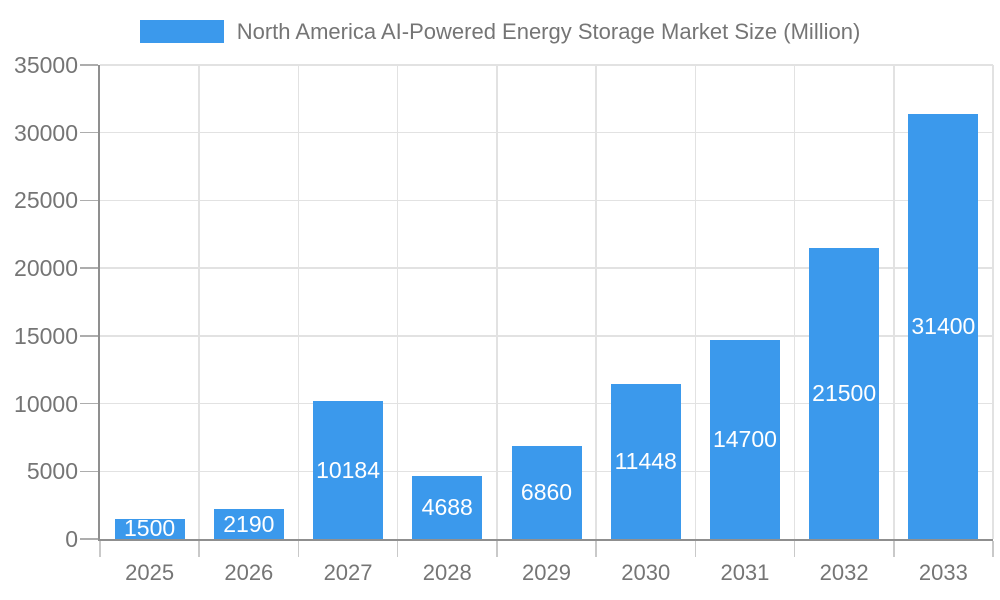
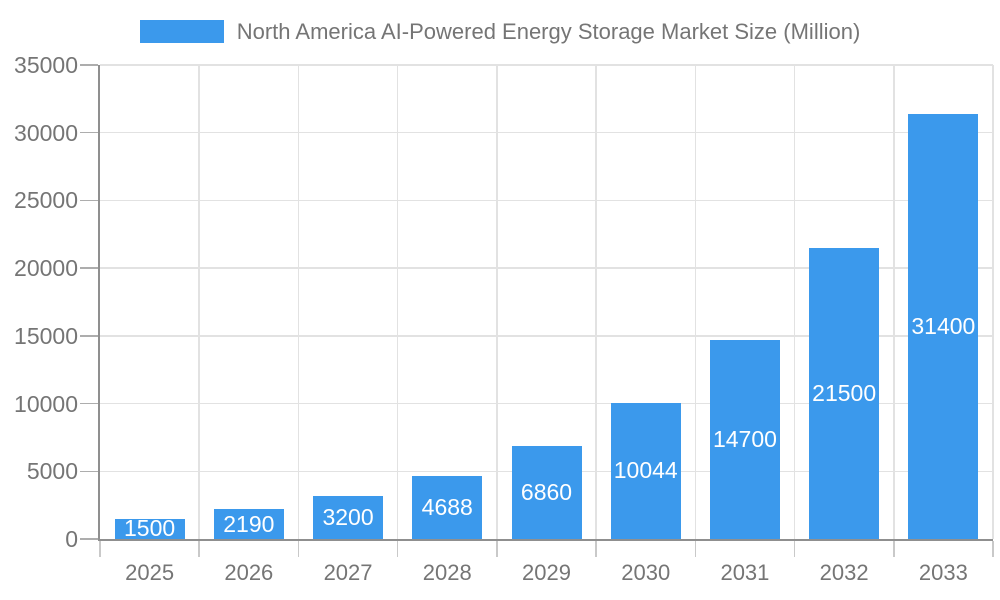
2027: 10184 -> 3200
2030: 11448 -> 10044
